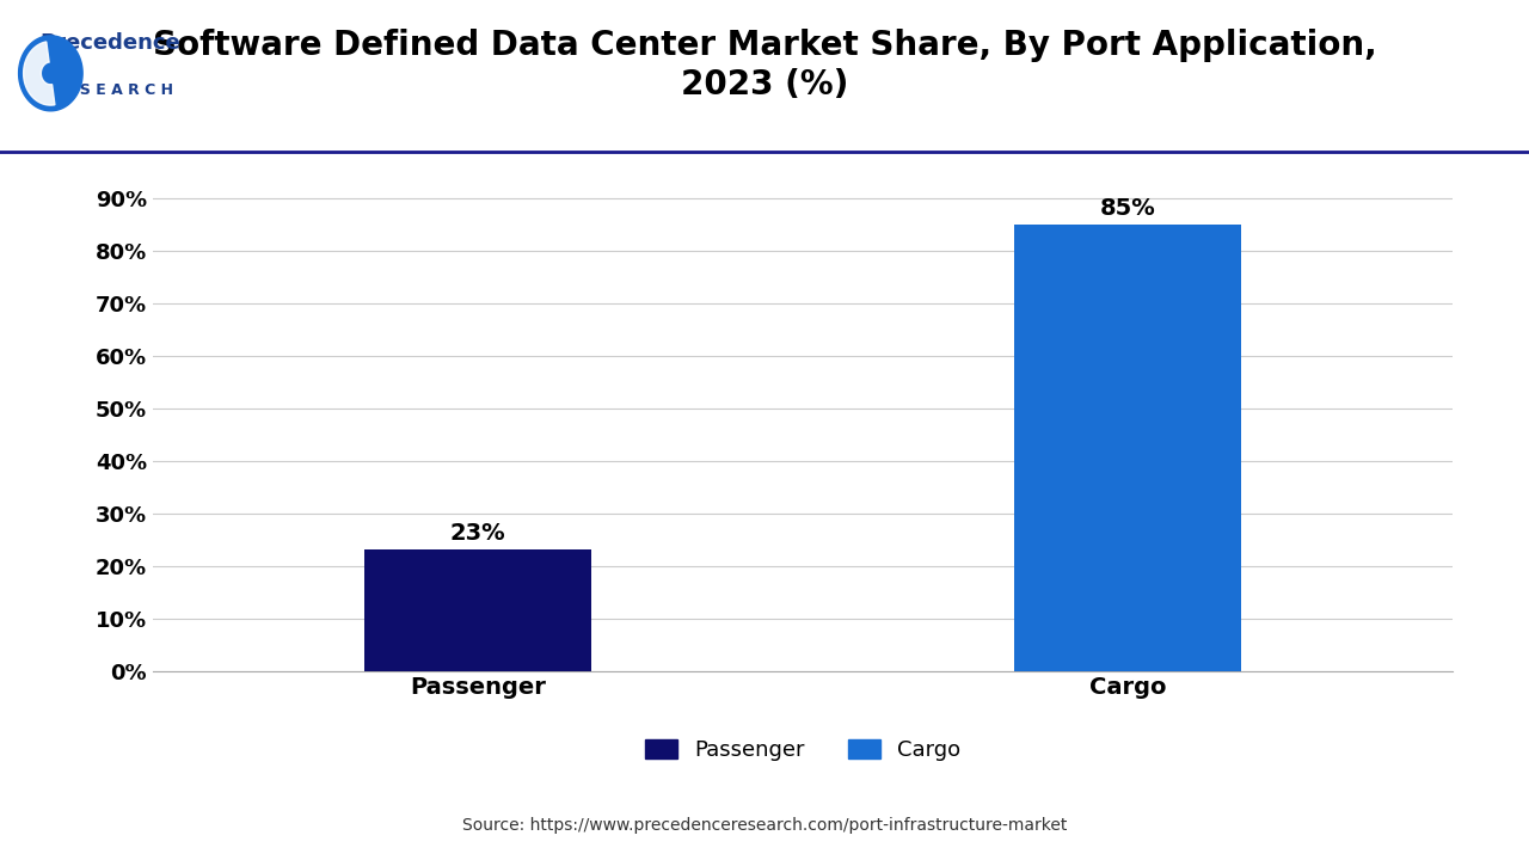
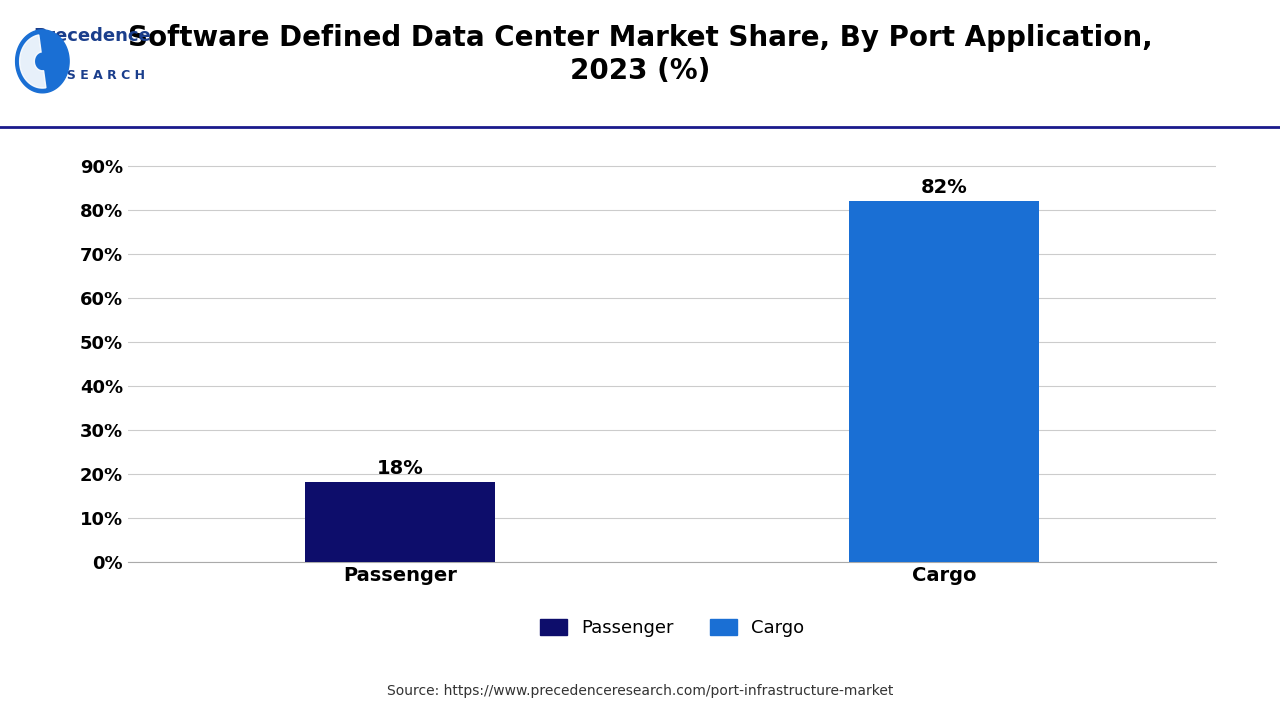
Passenger: 23% -> 18%
Cargo: 85% -> 82%
